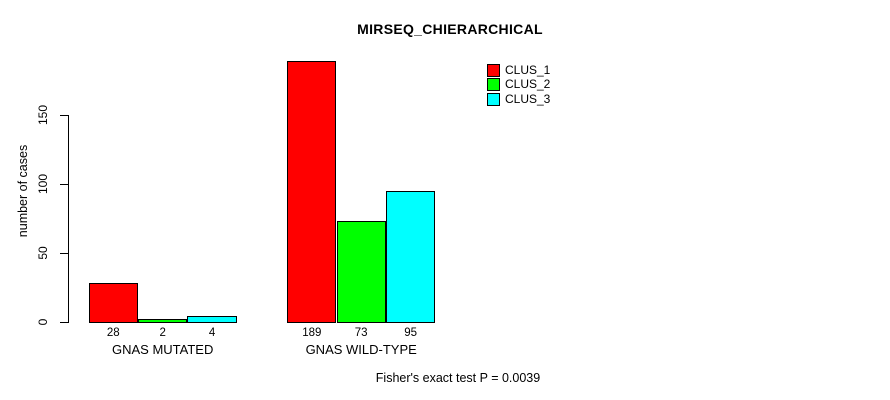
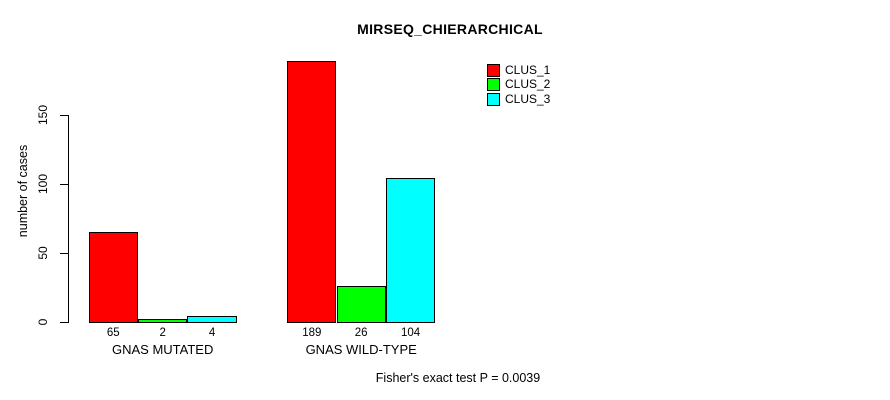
CLUS_1/GNAS MUTATED: 28 -> 65
CLUS_2/GNAS WILD-TYPE: 73 -> 26
CLUS_3/GNAS WILD-TYPE: 95 -> 104
